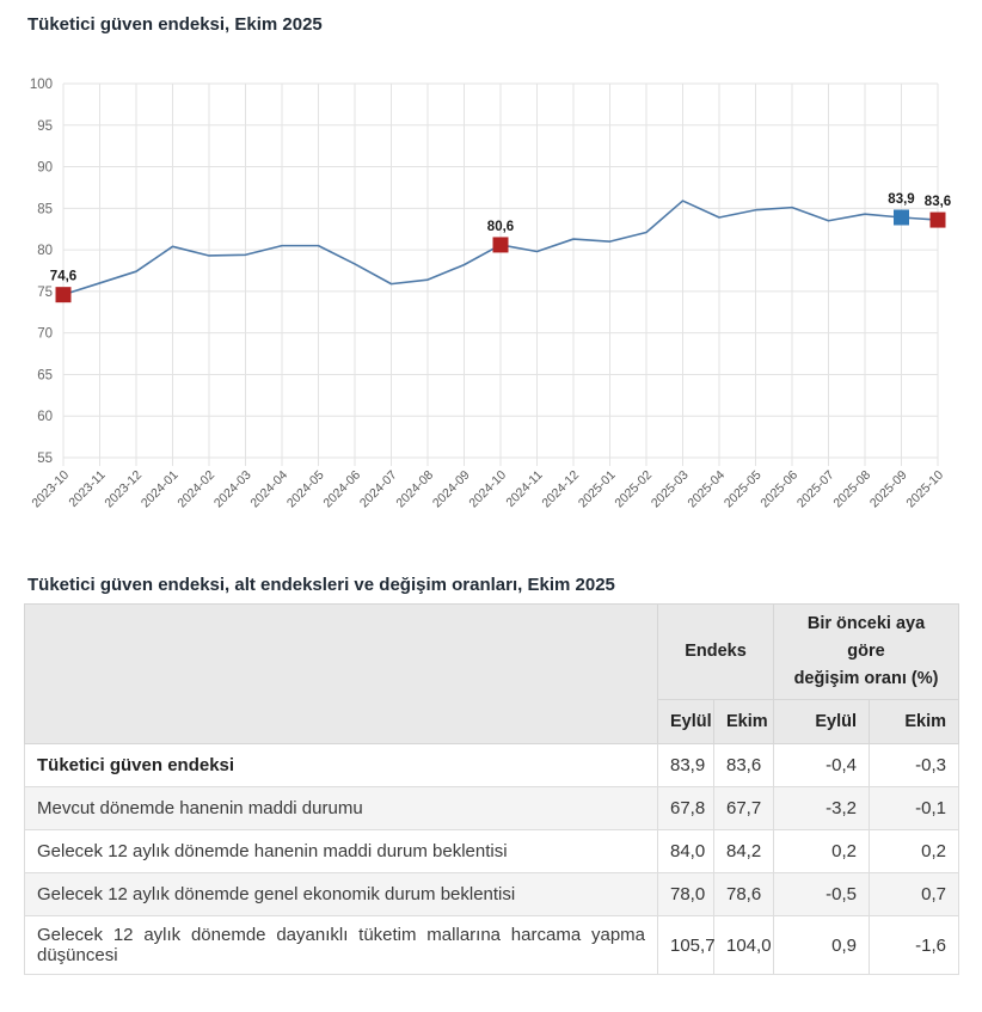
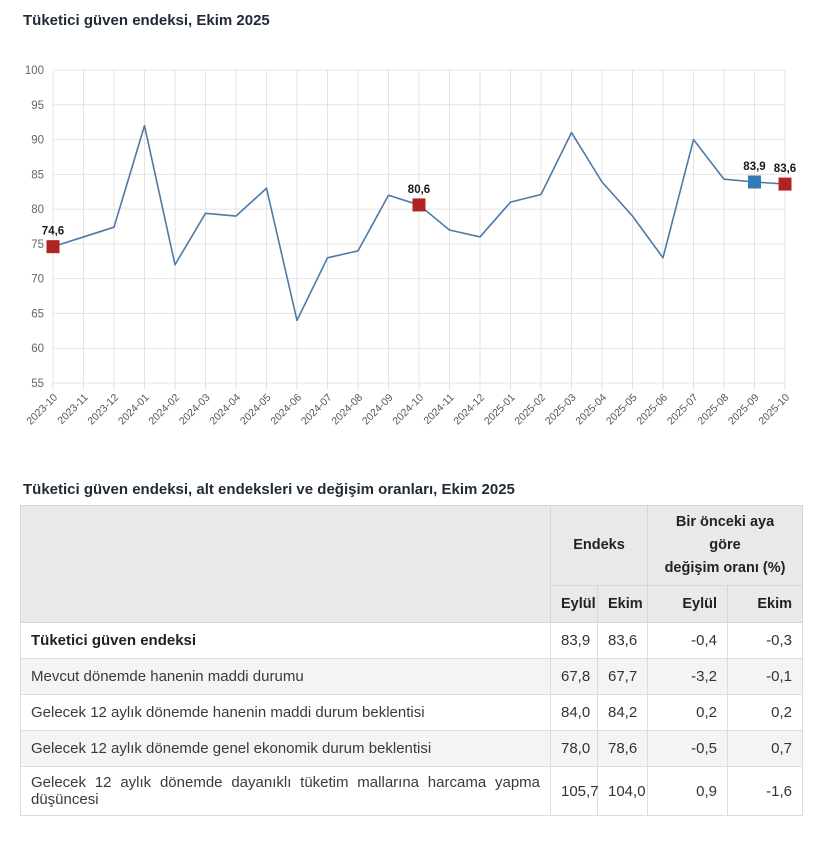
2024-01: 80 -> 92
2024-02: 79 -> 72
2024-04: 80 -> 79
2024-05: 80 -> 83
2024-06: 78 -> 64
2024-07: 76 -> 73
2024-08: 76 -> 74
2024-09: 78 -> 82
2024-11: 80 -> 77
2024-12: 81 -> 76
2025-03: 86 -> 91
2025-05: 85 -> 79
2025-06: 85 -> 73
2025-07: 84 -> 90
